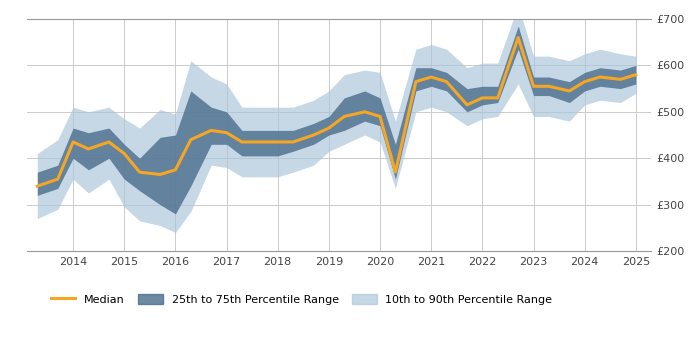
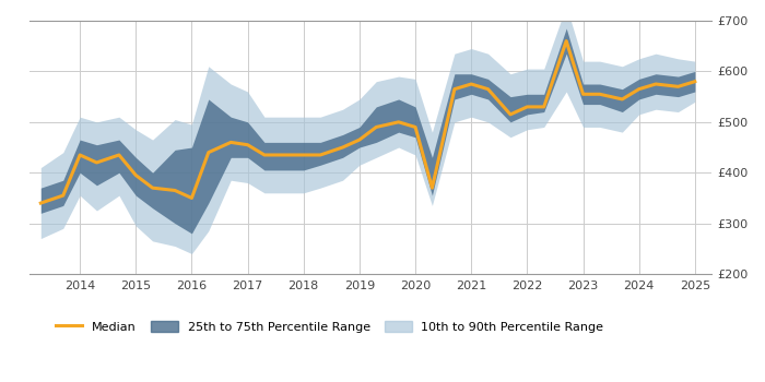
Median/2015: £410 -> £395
Median/2016: £375 -> £350
